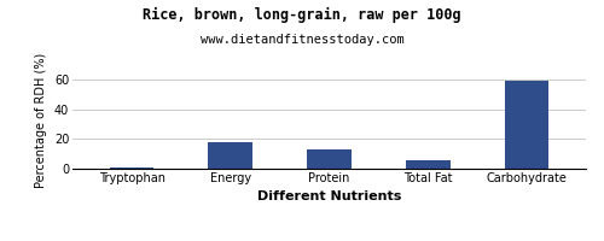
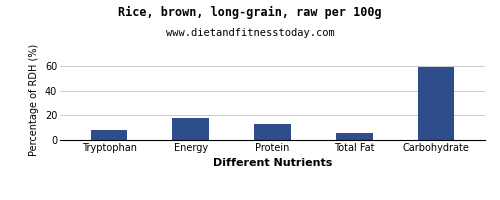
Tryptophan: 0 -> 8
